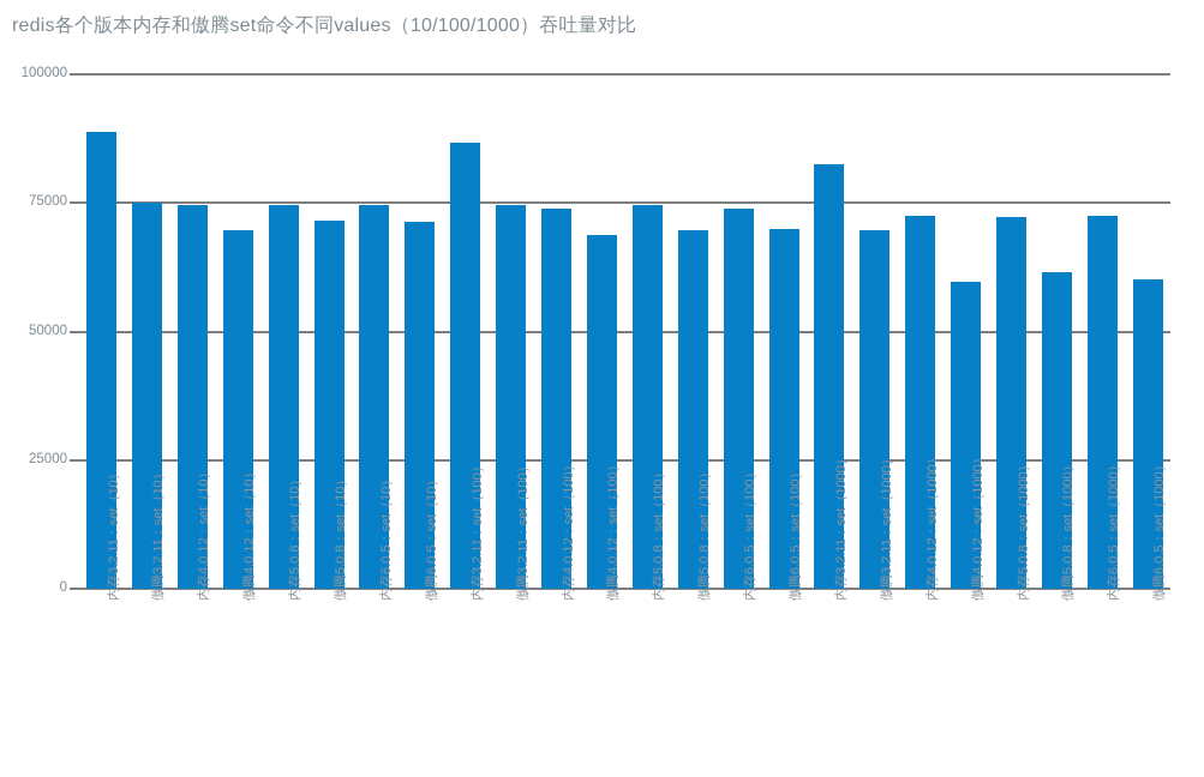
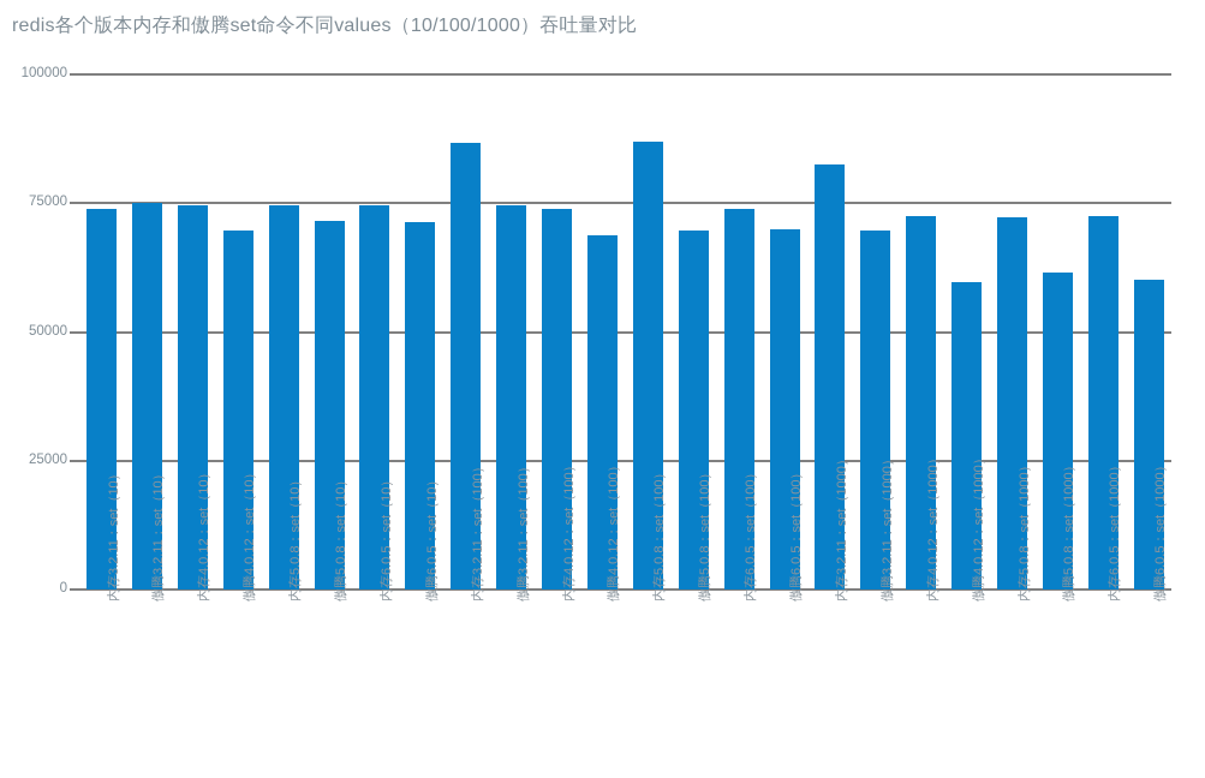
内存3.2.11：set（10）: 89000 -> 74000
内存5.0.8：set（100）: 74000 -> 87000
